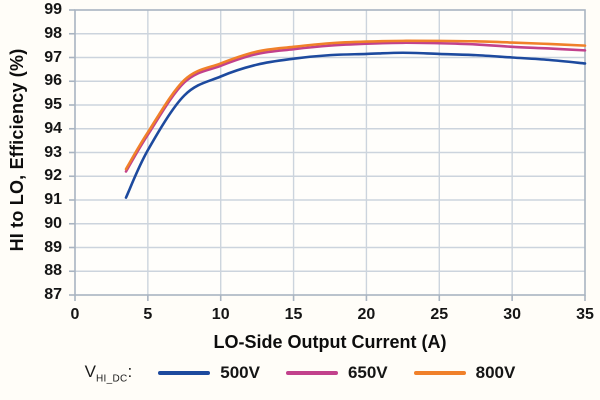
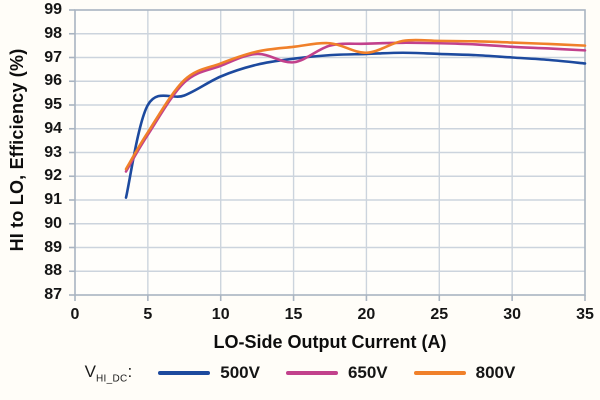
500V/5: 93.1 -> 95.0
650V/15: 97.3 -> 96.8
800V/20: 97.7 -> 97.2
